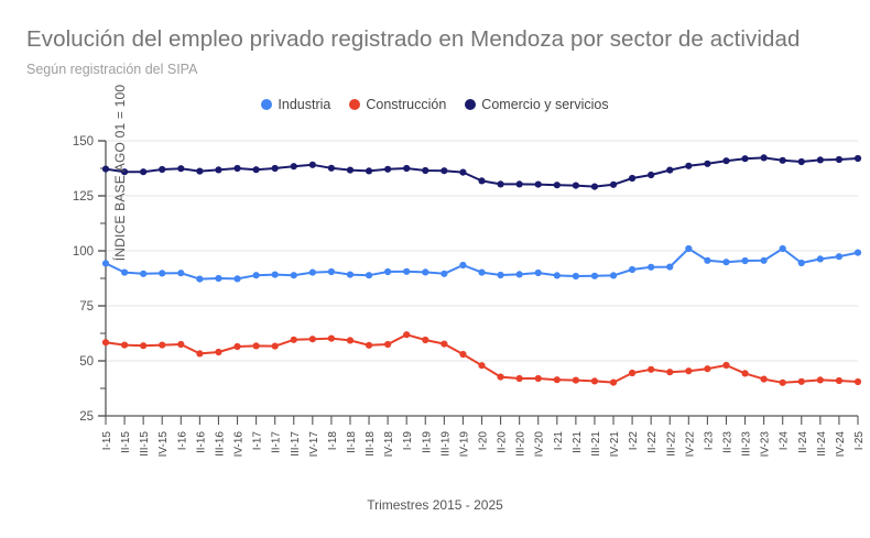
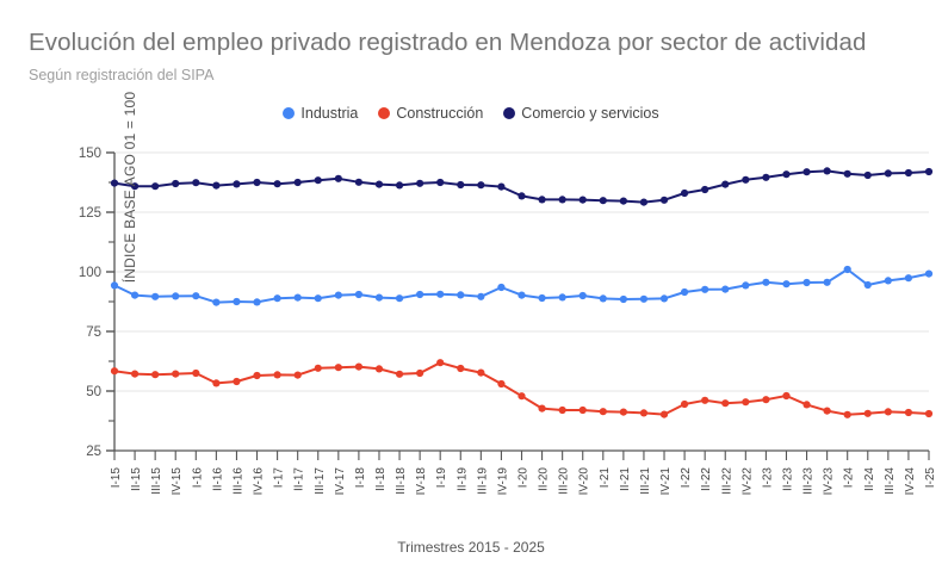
Industria/IV-22: 101 -> 94
